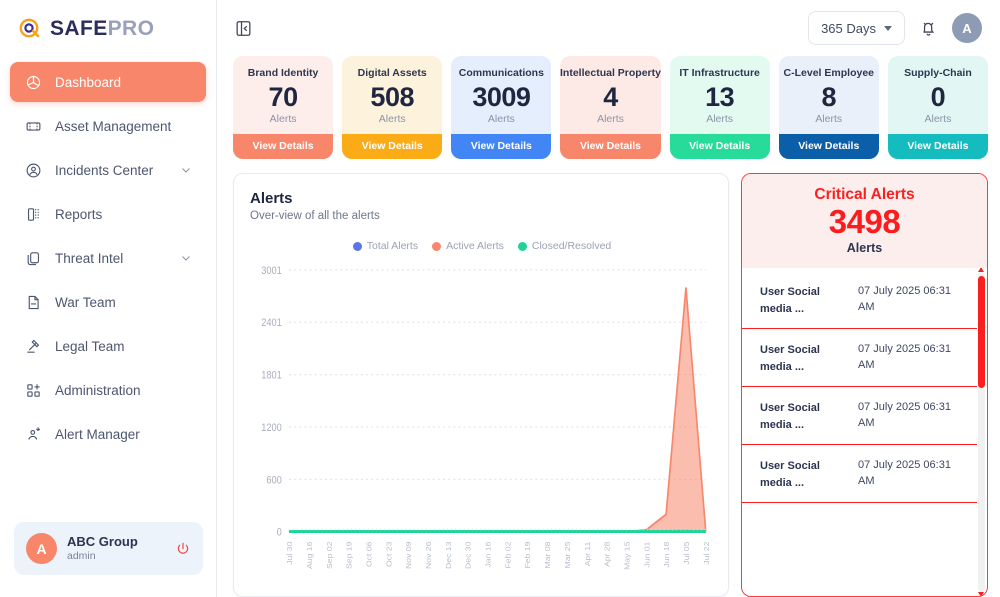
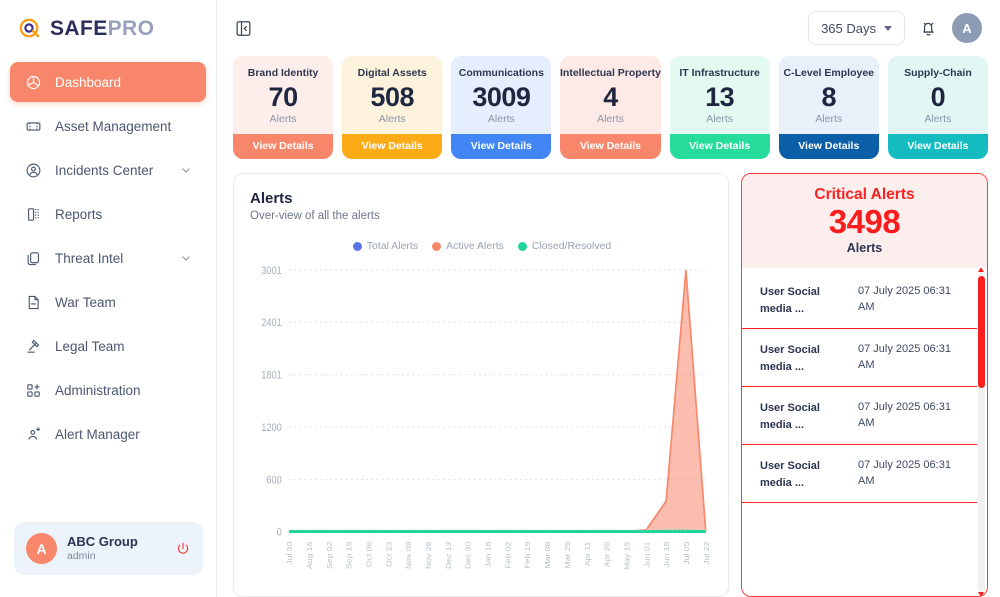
Active Alerts/Jun 18: 200 -> 400
Active Alerts/Jul 05: 2800 -> 3000
